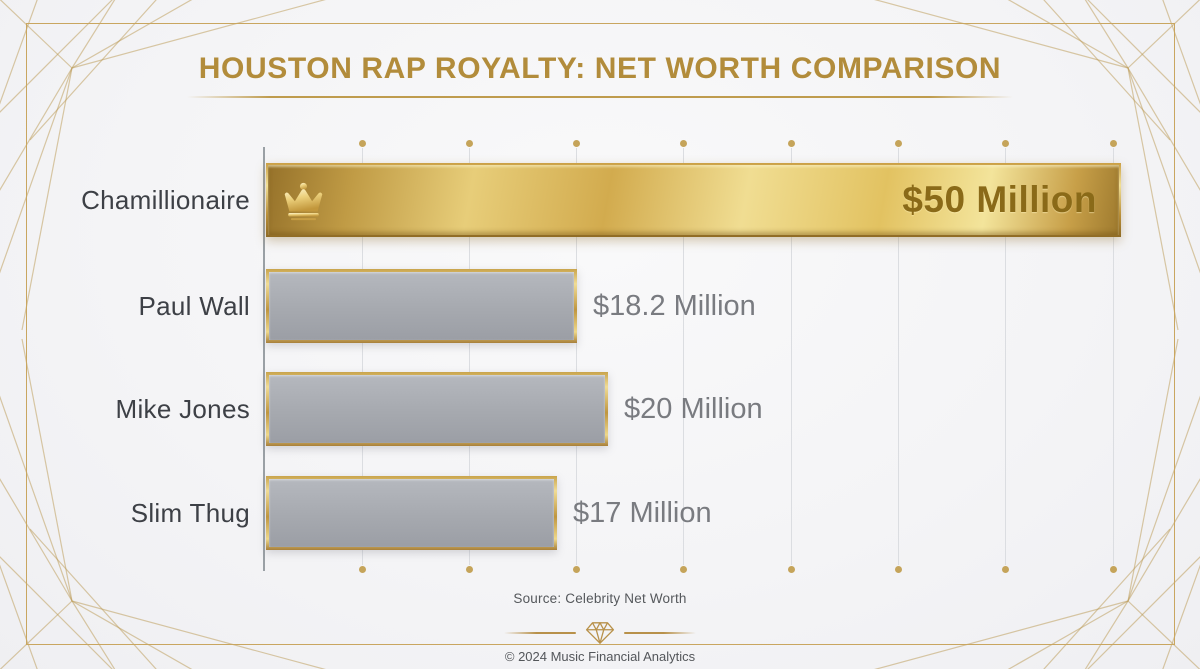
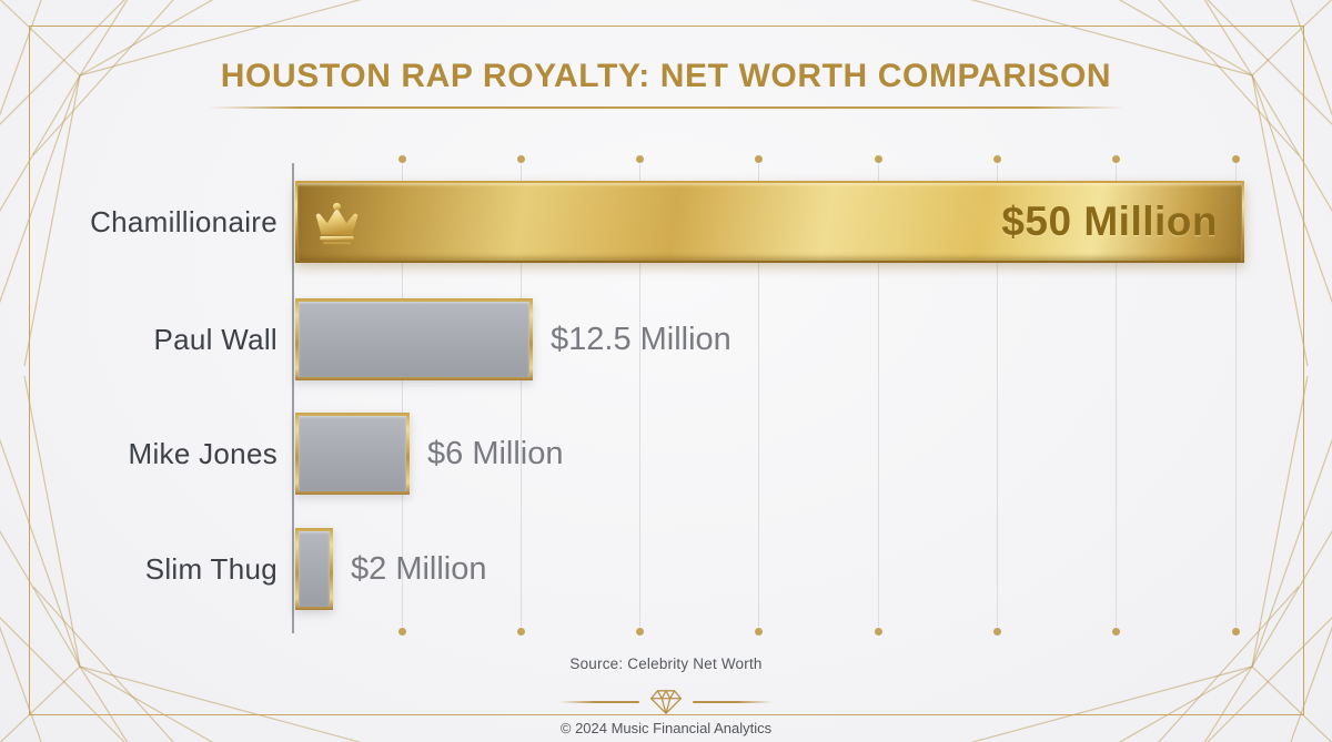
Paul Wall: $18.2 -> $12.5
Mike Jones: $20 -> $6
Slim Thug: $17 -> $2
